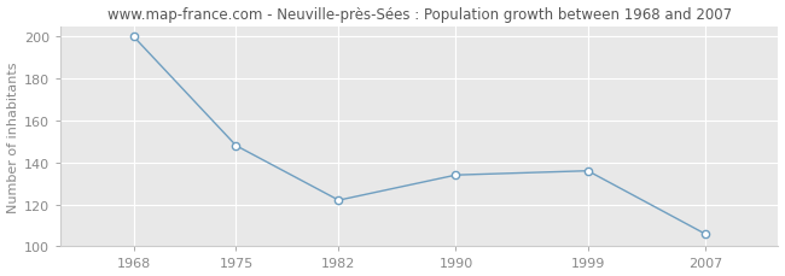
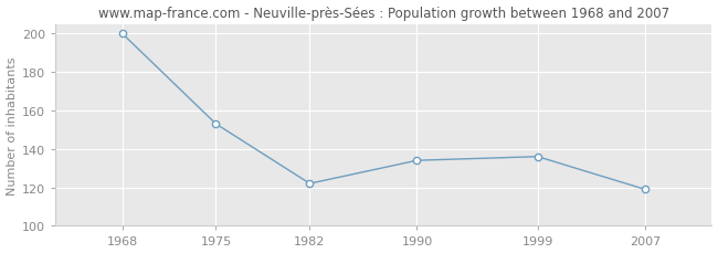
1975: 148 -> 153
2007: 106 -> 119
